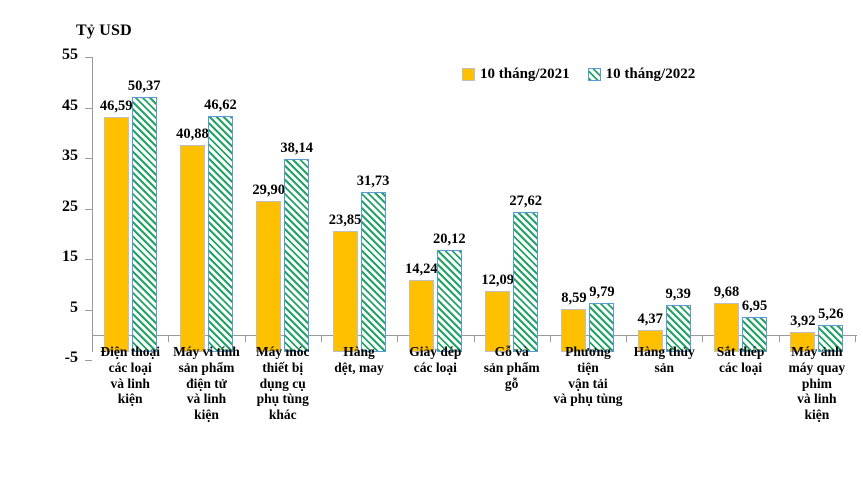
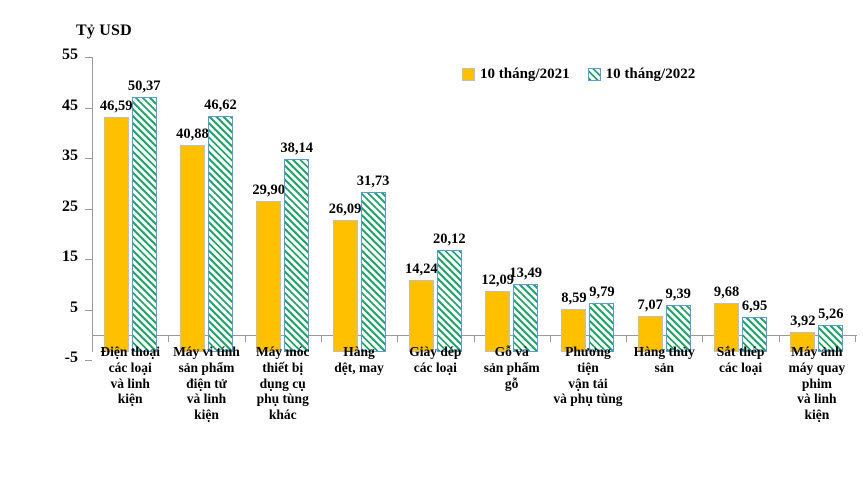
10 tháng/2021/Hàng dệt, may: 23,85 -> 26,09
10 tháng/2022/Gỗ và sản phẩm gỗ: 27,62 -> 13,49
10 tháng/2021/Hàng thủy sản: 4,37 -> 7,07
